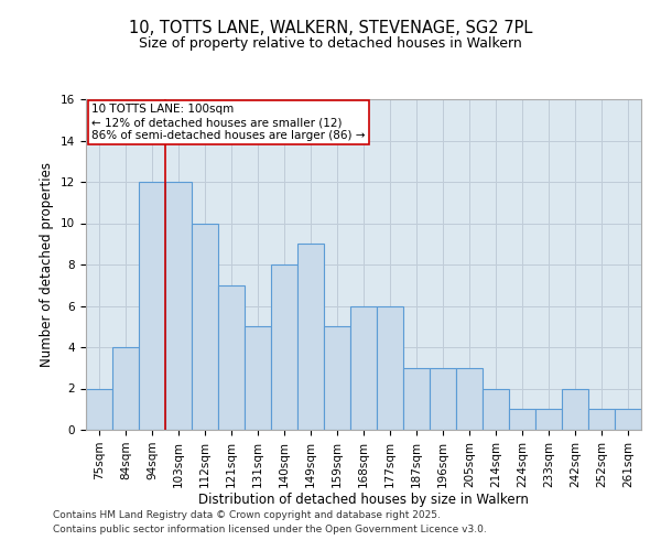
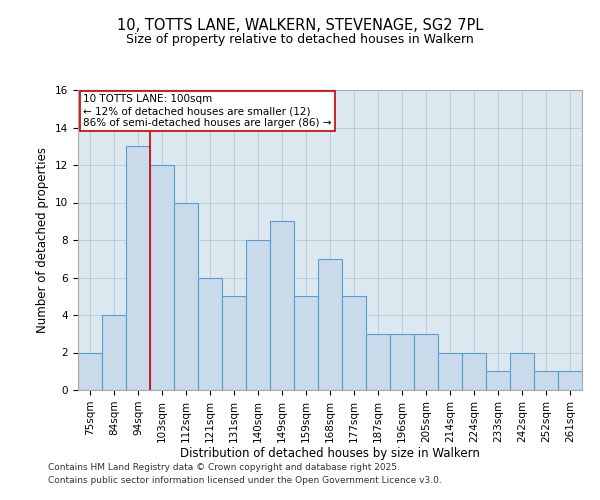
94sqm: 12 -> 13
121sqm: 7 -> 6
168sqm: 6 -> 7
177sqm: 6 -> 5
224sqm: 1 -> 2
